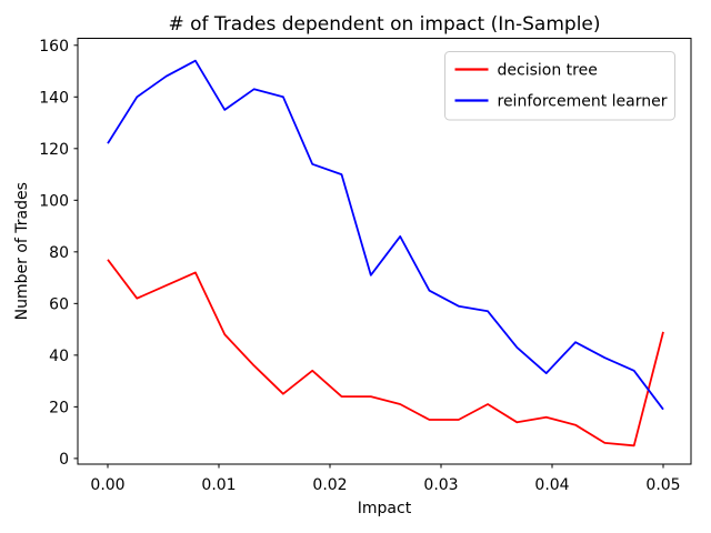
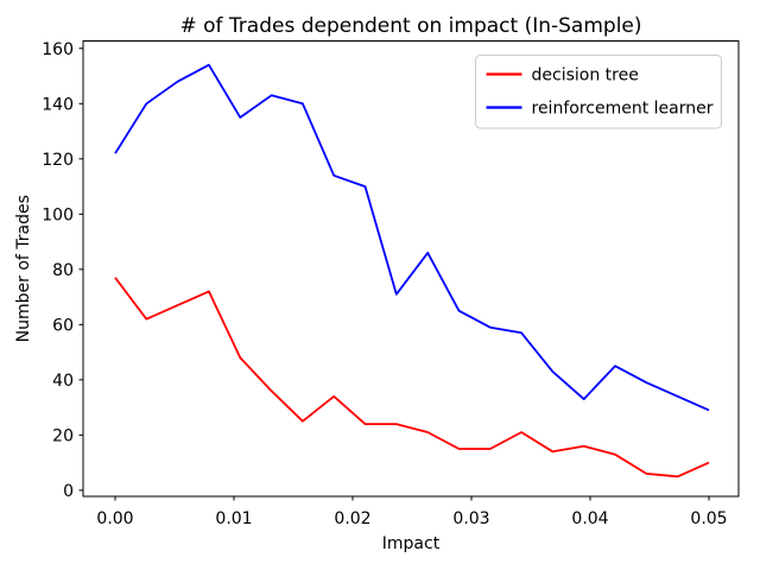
decision tree/0.05: 49 -> 10
reinforcement learner/0.05: 19 -> 29
